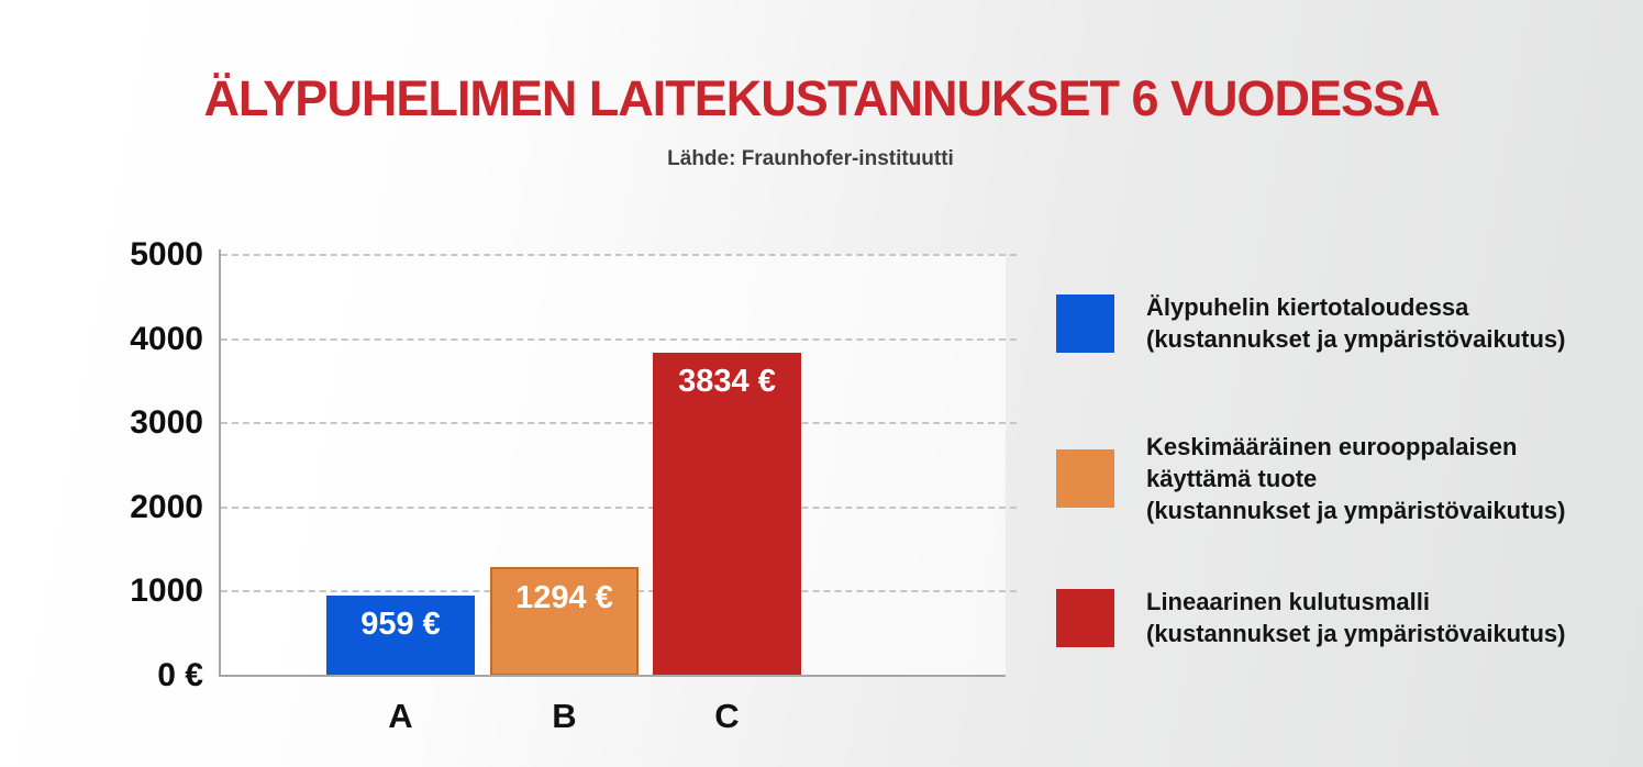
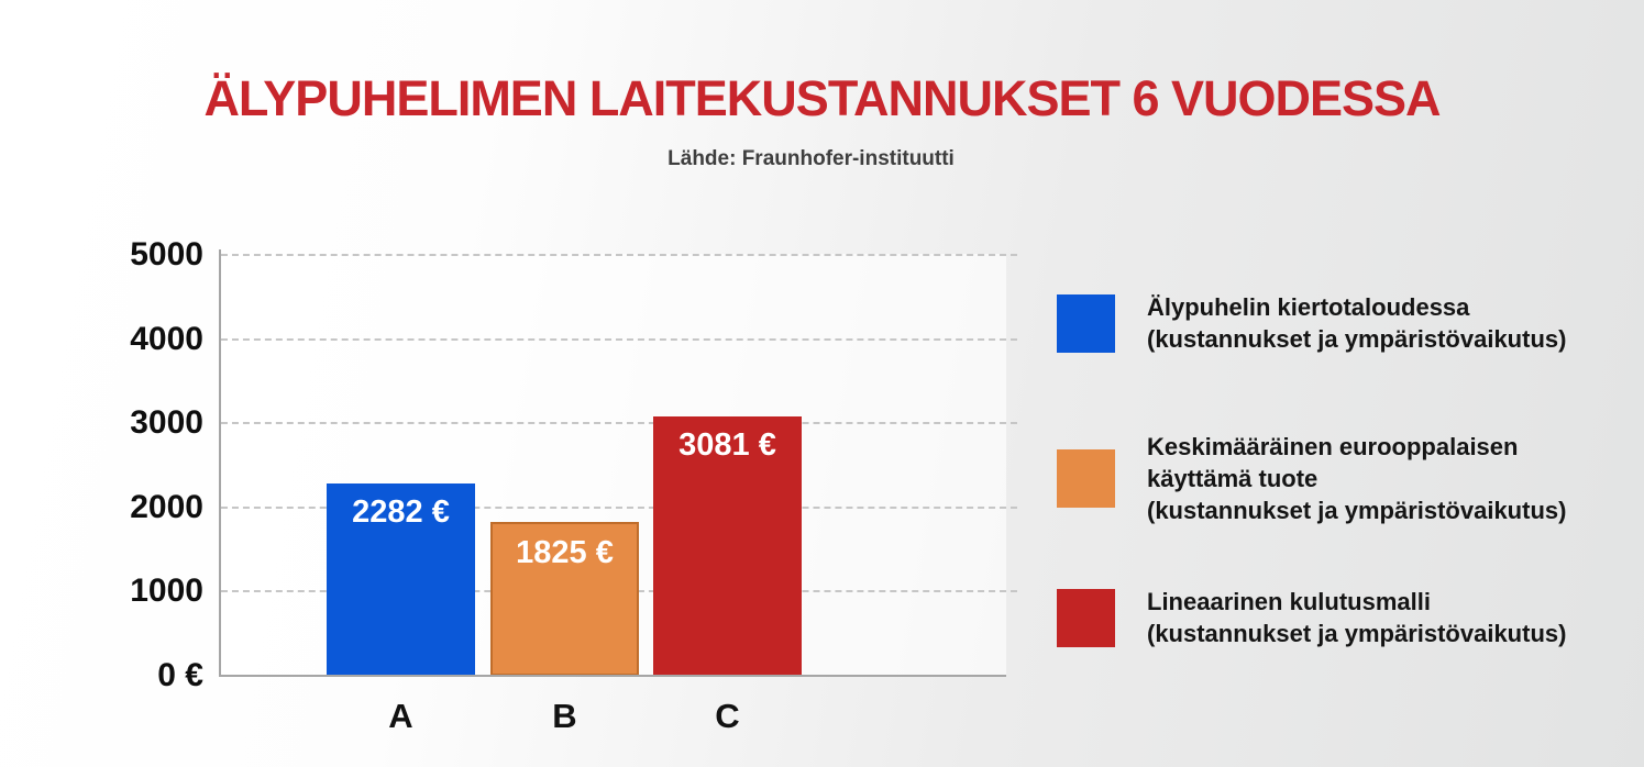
A: 959 -> 2282
B: 1294 -> 1825
C: 3834 -> 3081
